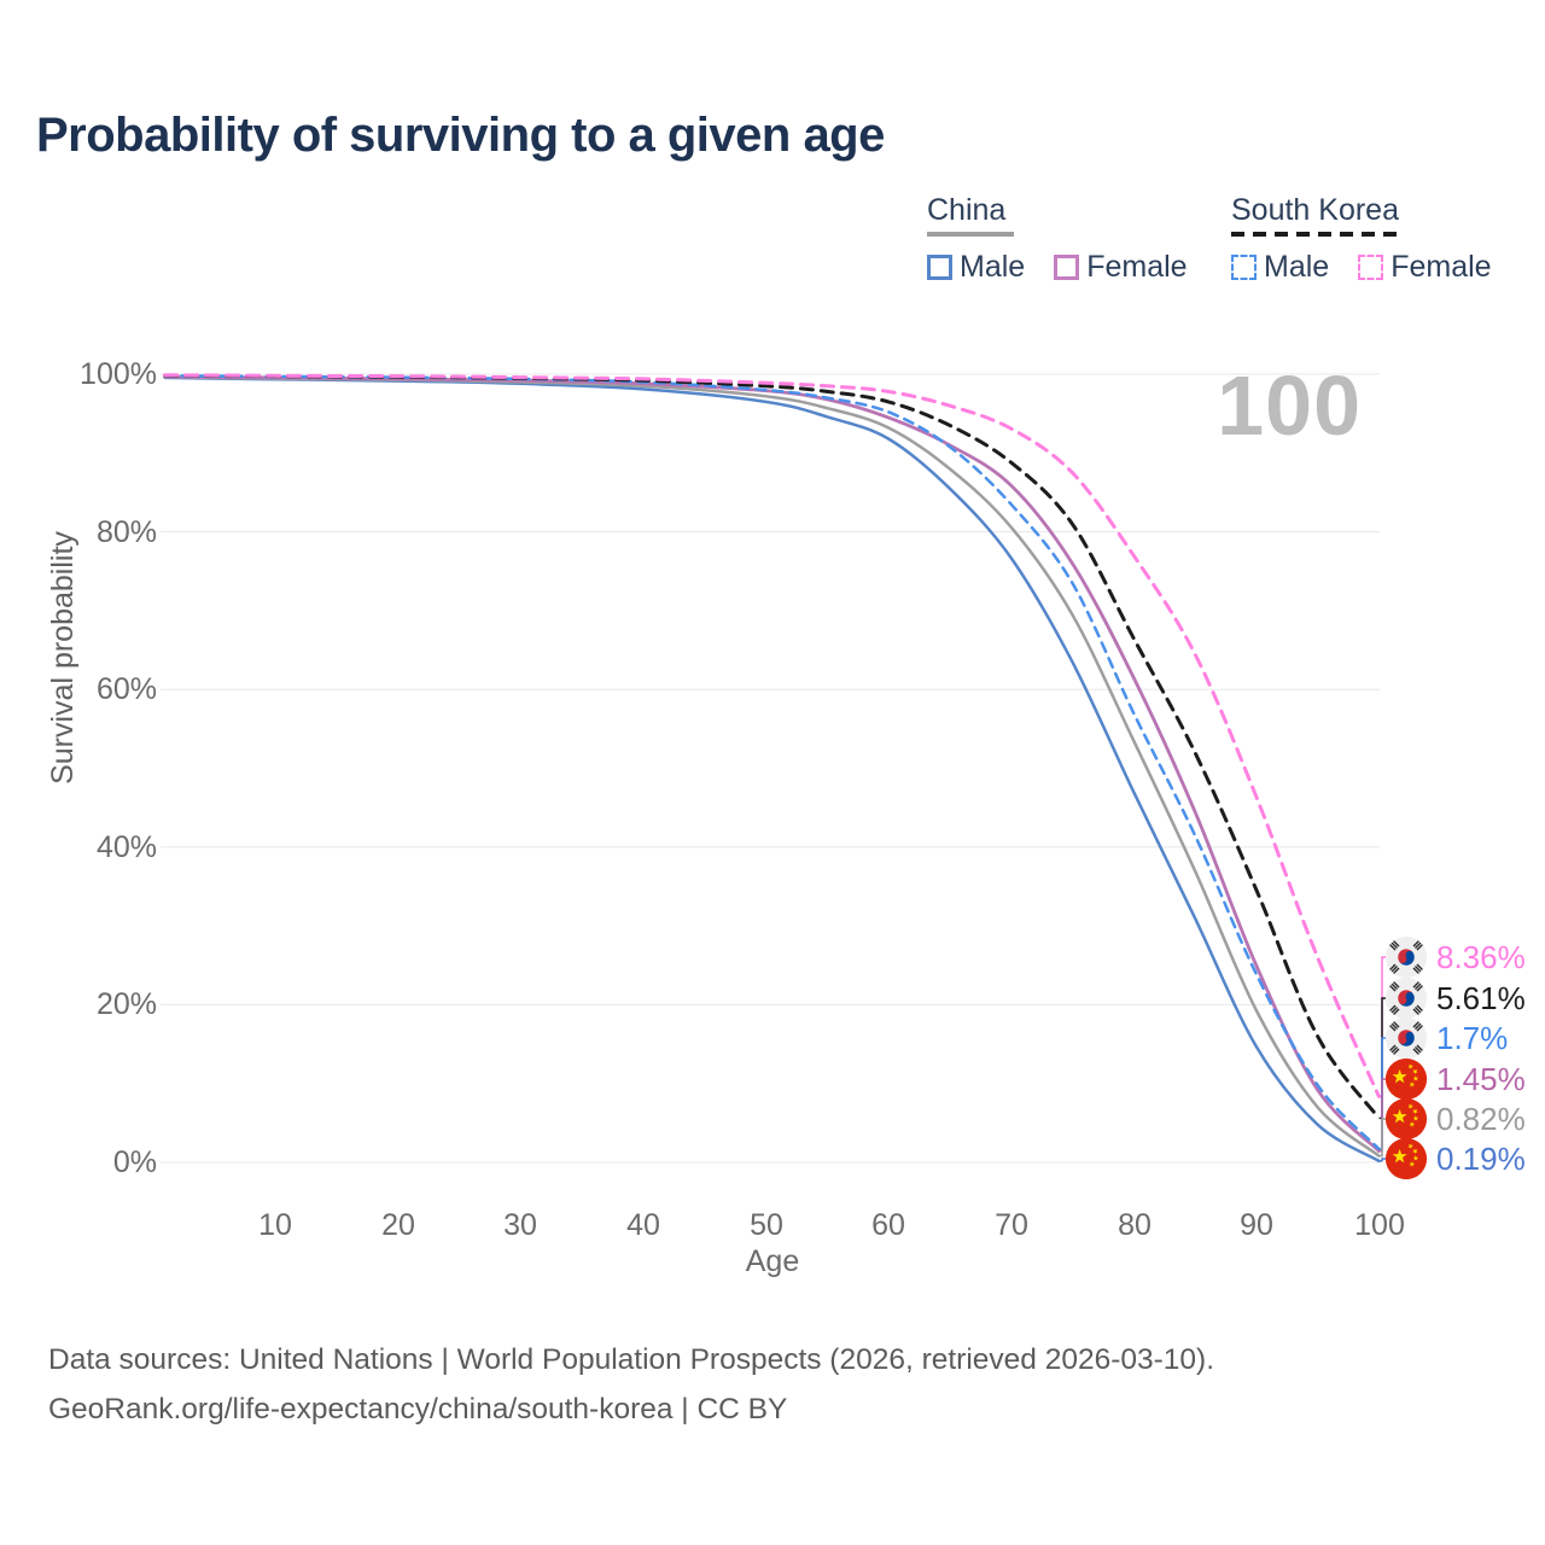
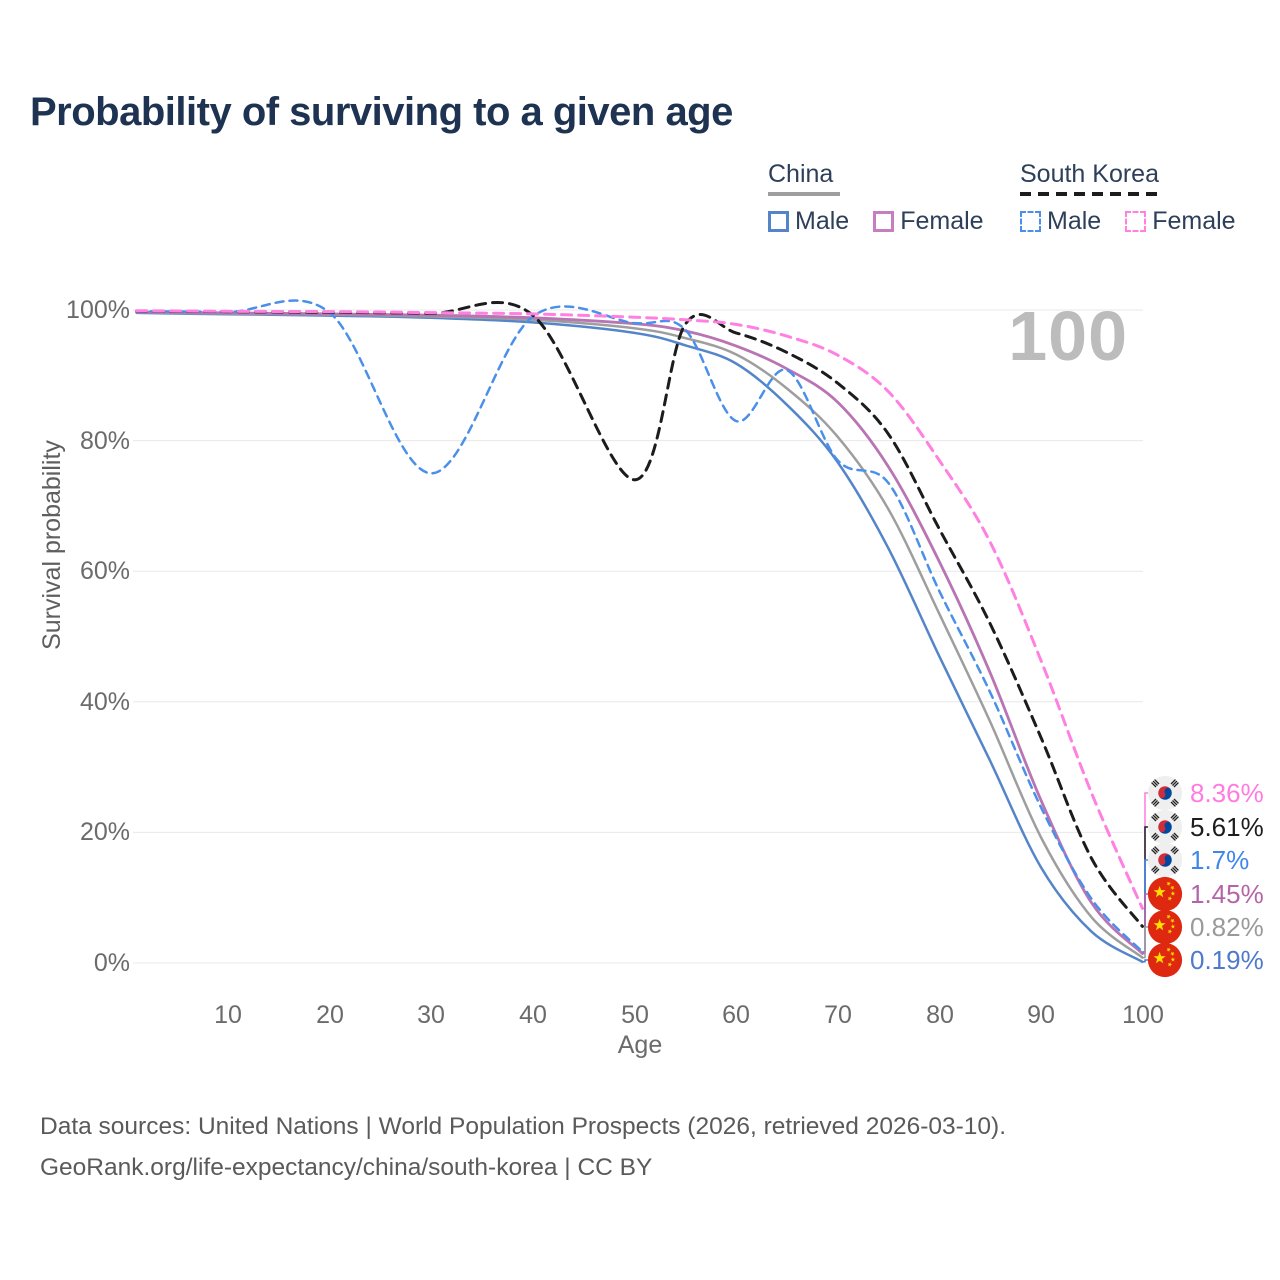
South Korea Male/30: 99% -> 75%
South Korea/50: 98% -> 74%
South Korea Male/60: 95% -> 83%
South Korea Male/70: 84% -> 77%
